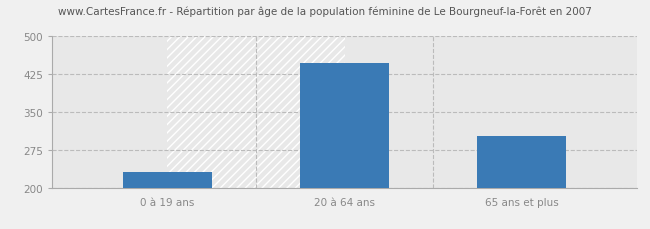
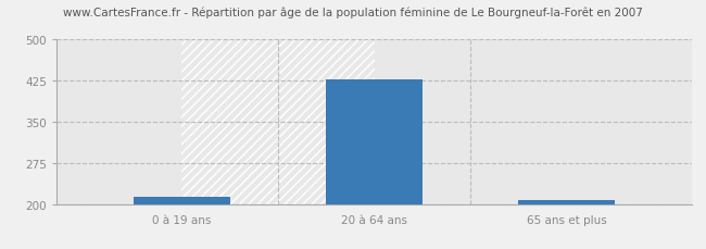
0 à 19 ans: 230 -> 213
20 à 64 ans: 446 -> 427
65 ans et plus: 302 -> 207
